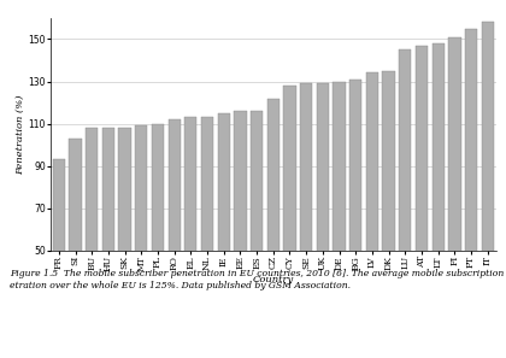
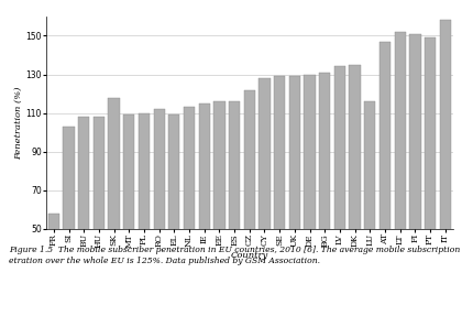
FR: 93 -> 58
SK: 108 -> 118
EL: 113 -> 109
LU: 145 -> 116
LT: 148 -> 152
PT: 155 -> 149
